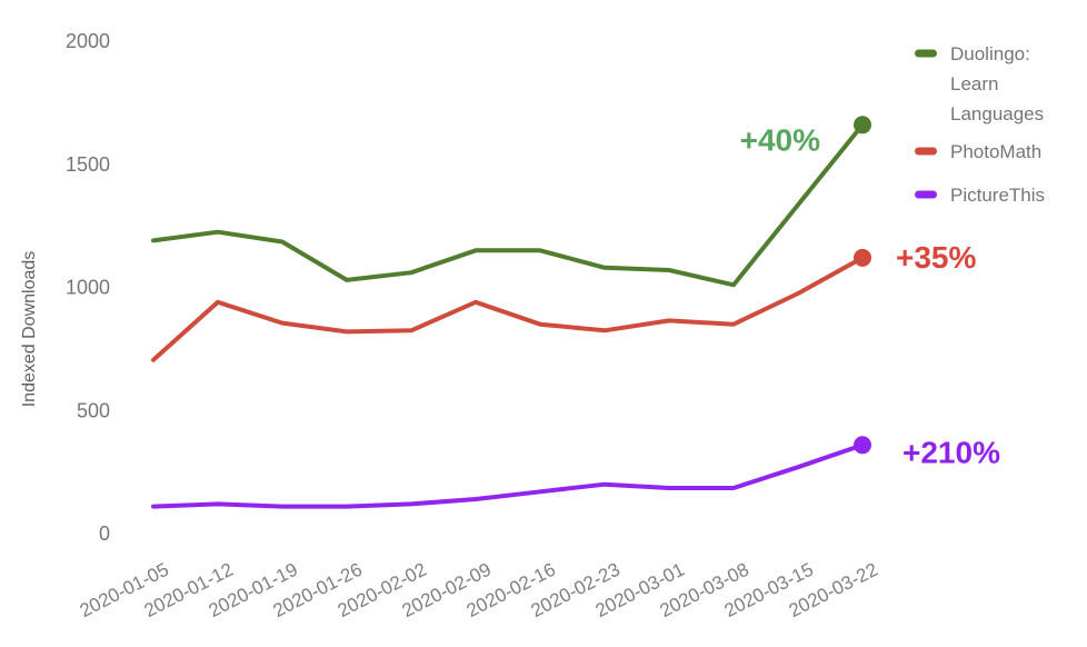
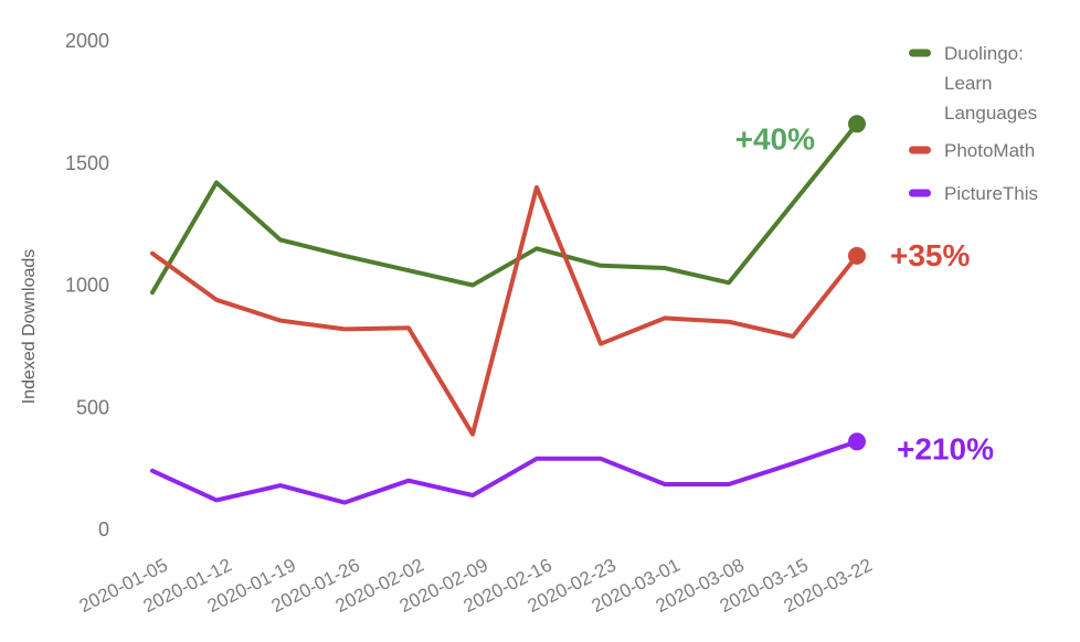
Duolingo: Learn Languages/2020-01-05: 1190 -> 970
PhotoMath/2020-01-05: 700 -> 1130
PictureThis/2020-01-05: 110 -> 240
Duolingo: Learn Languages/2020-01-12: 1220 -> 1420
PictureThis/2020-01-19: 110 -> 180
Duolingo: Learn Languages/2020-01-26: 1030 -> 1120
PictureThis/2020-02-02: 120 -> 200
Duolingo: Learn Languages/2020-02-09: 1150 -> 1000
PhotoMath/2020-02-09: 940 -> 390
PhotoMath/2020-02-16: 850 -> 1400
PictureThis/2020-02-16: 170 -> 290
PhotoMath/2020-02-23: 820 -> 760
PictureThis/2020-02-23: 200 -> 290
PhotoMath/2020-03-15: 980 -> 790
